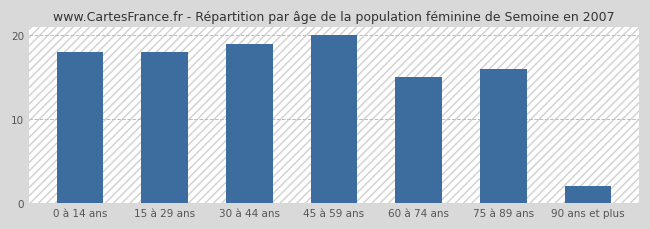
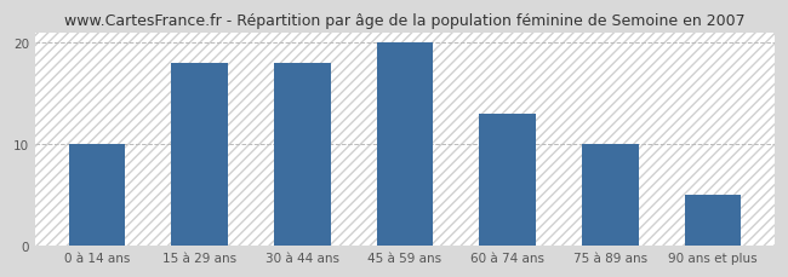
0 à 14 ans: 18 -> 10
30 à 44 ans: 19 -> 18
60 à 74 ans: 15 -> 13
75 à 89 ans: 16 -> 10
90 ans et plus: 2 -> 5
